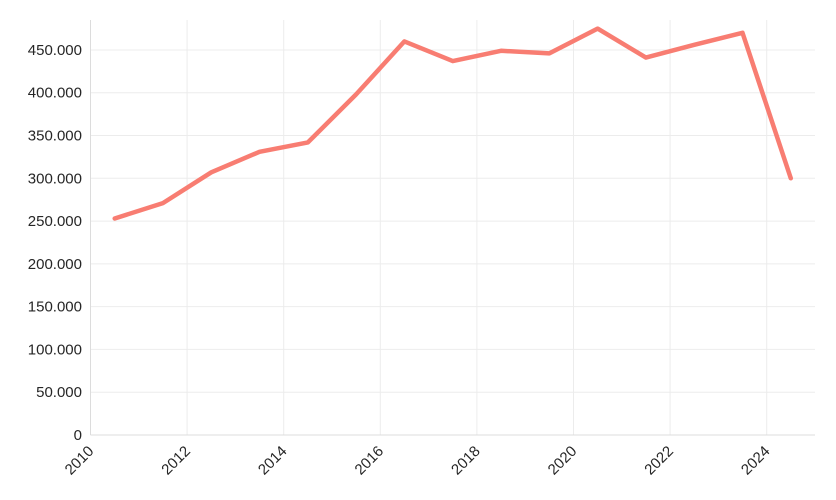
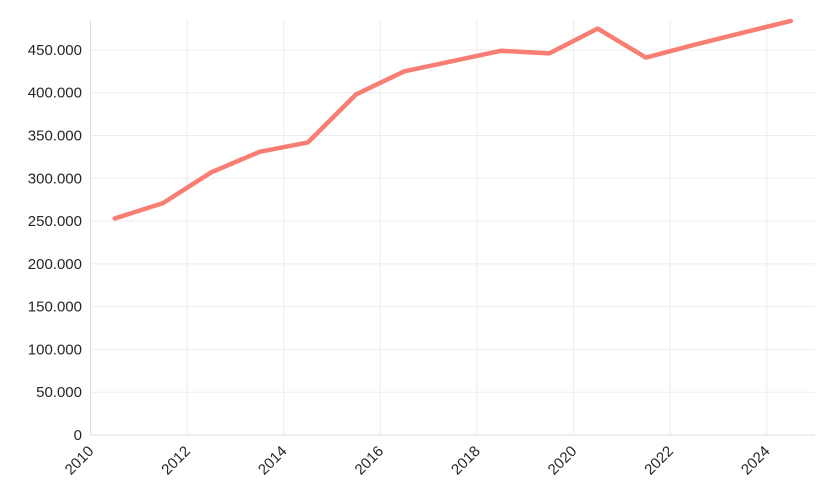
2016: 460000 -> 420000
2024: 300000 -> 480000
